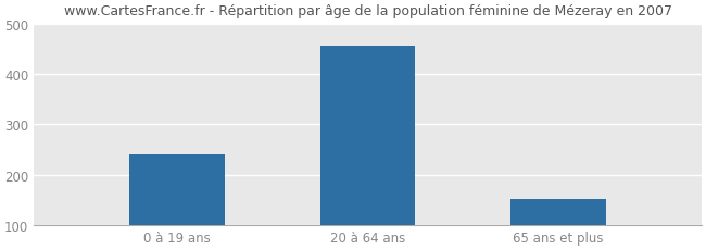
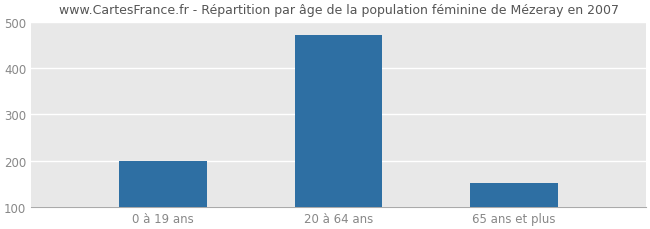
0 à 19 ans: 240 -> 200
20 à 64 ans: 455 -> 470
